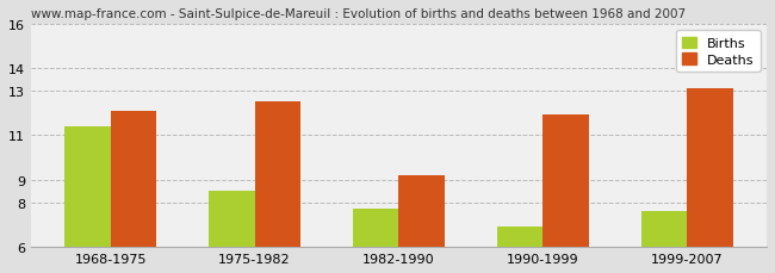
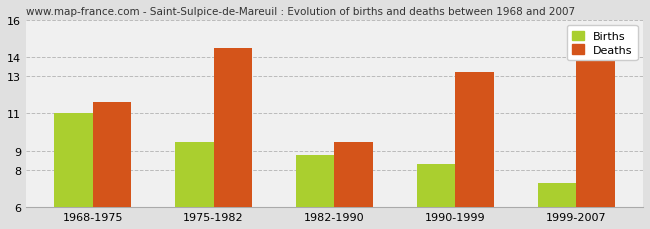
Births/1968-1975: 11.4 -> 11.0
Deaths/1968-1975: 12.1 -> 11.6
Births/1975-1982: 8.5 -> 9.5
Deaths/1975-1982: 12.5 -> 14.5
Births/1982-1990: 7.7 -> 8.8
Deaths/1982-1990: 9.2 -> 9.5
Births/1990-1999: 6.9 -> 8.3
Deaths/1990-1999: 11.9 -> 13.2
Births/1999-2007: 7.6 -> 7.3
Deaths/1999-2007: 13.1 -> 13.8
